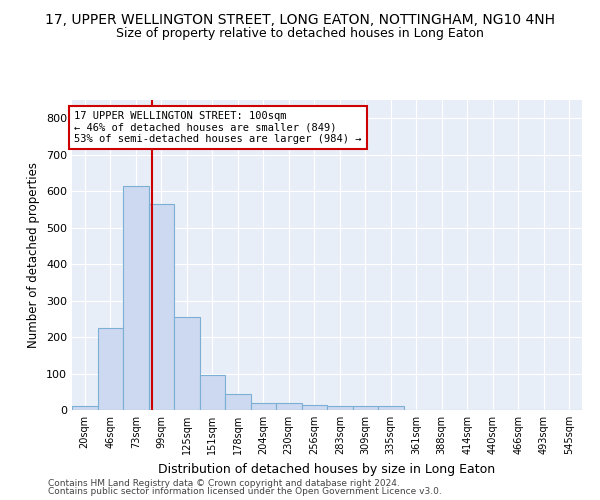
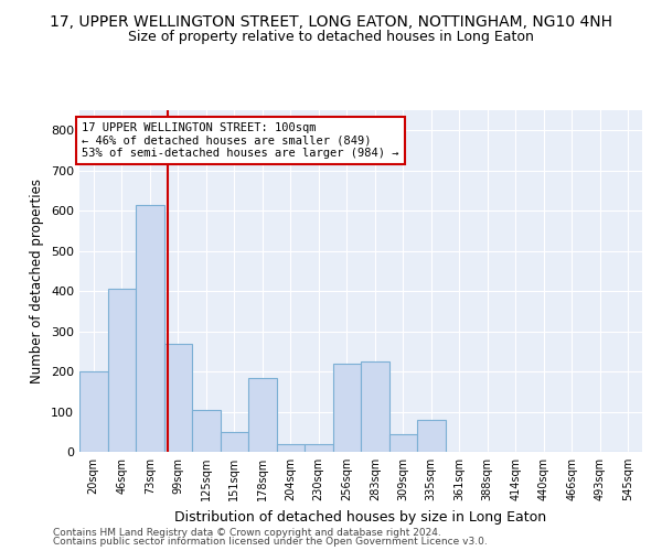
20sqm: 10 -> 200
46sqm: 225 -> 405
99sqm: 565 -> 270
125sqm: 255 -> 105
151sqm: 95 -> 50
178sqm: 45 -> 185
256sqm: 15 -> 220
283sqm: 10 -> 225
309sqm: 10 -> 45
335sqm: 10 -> 80
